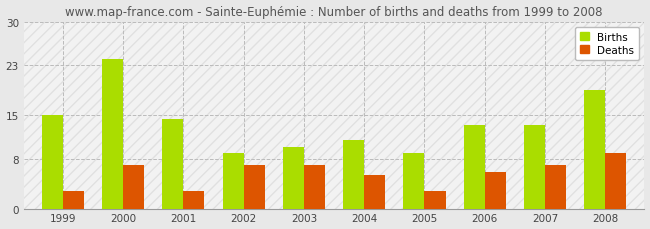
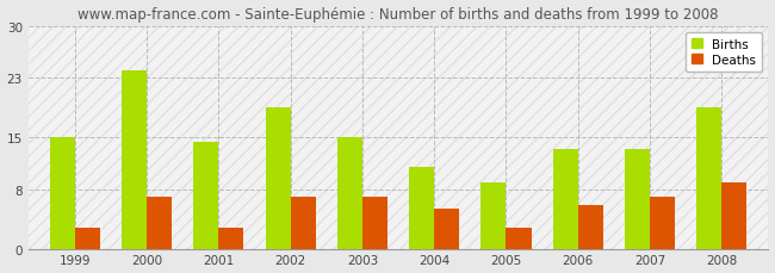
Births/2002: 9.0 -> 19.0
Births/2003: 10.0 -> 15.0
